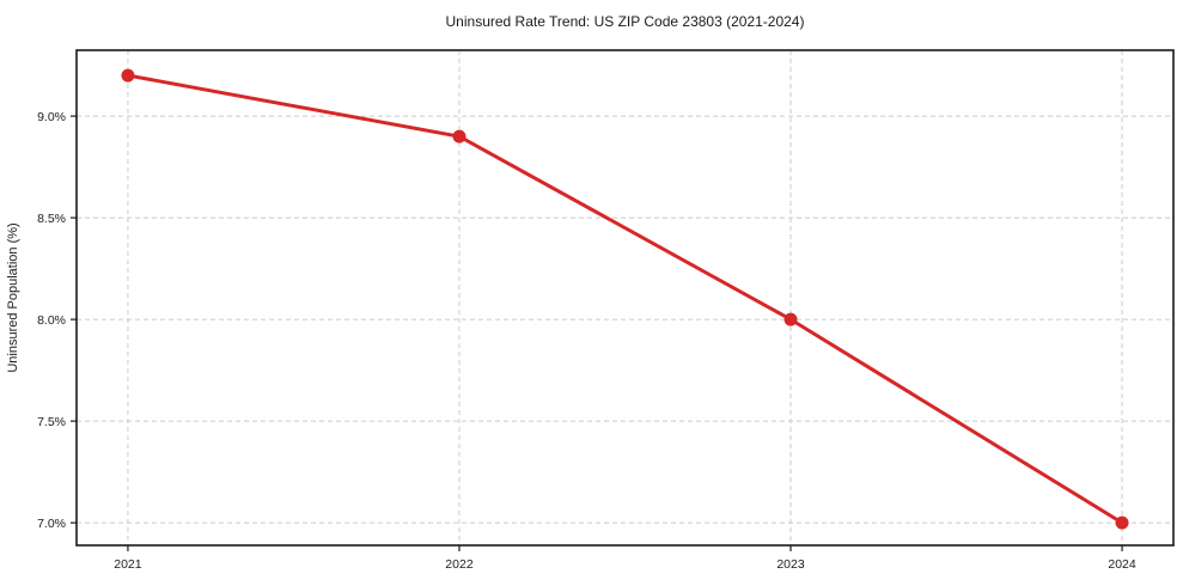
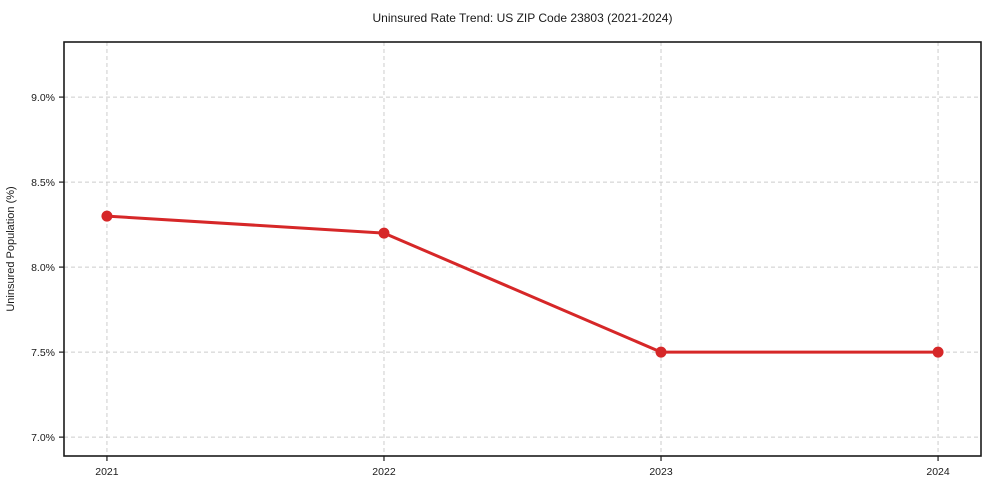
2021: 9.2% -> 8.3%
2022: 8.9% -> 8.2%
2023: 8.0% -> 7.5%
2024: 7.0% -> 7.5%
